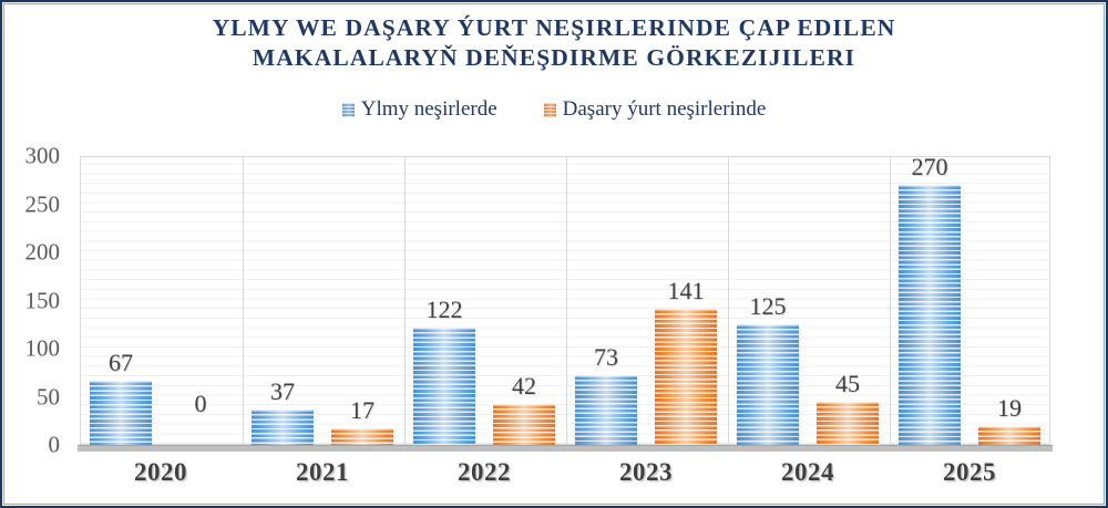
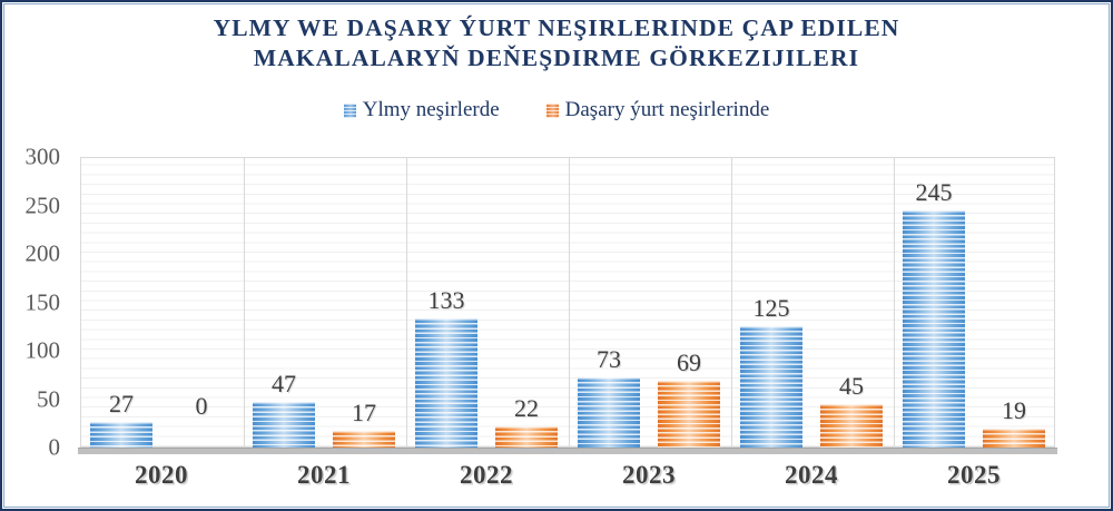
Ylmy neşirlerde/2020: 67 -> 27
Ylmy neşirlerde/2021: 37 -> 47
Ylmy neşirlerde/2022: 122 -> 133
Daşary ýurt neşirlerinde/2022: 42 -> 22
Daşary ýurt neşirlerinde/2023: 141 -> 69
Ylmy neşirlerde/2025: 270 -> 245
